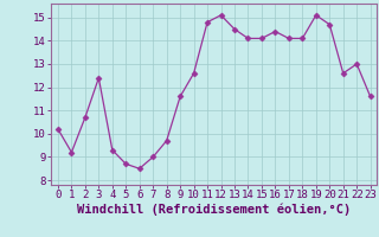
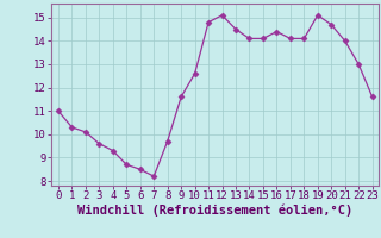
0: 10.2 -> 11.0
1: 9.2 -> 10.3
2: 10.7 -> 10.1
3: 12.4 -> 9.6
7: 9.0 -> 8.2
21: 12.6 -> 14.0
